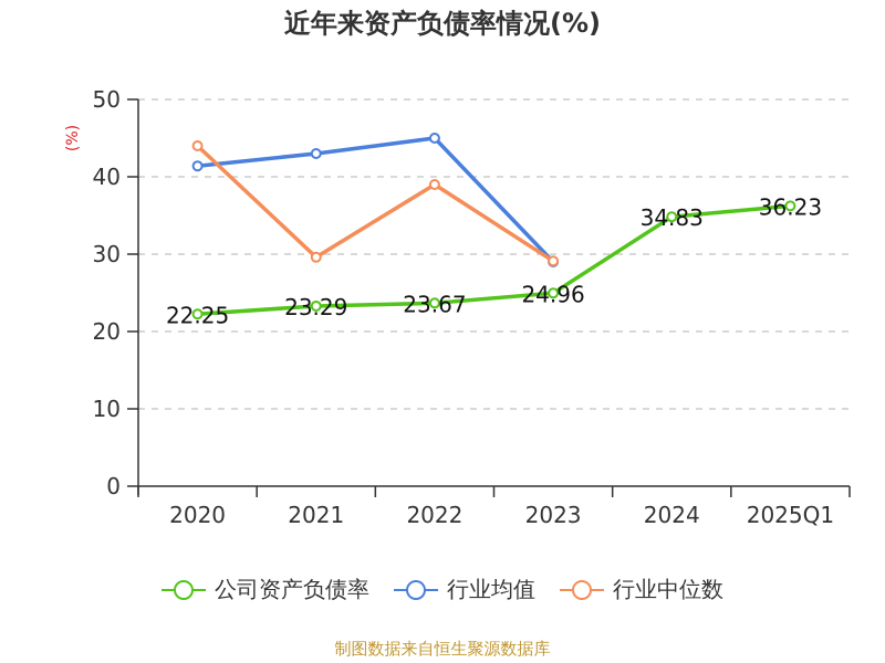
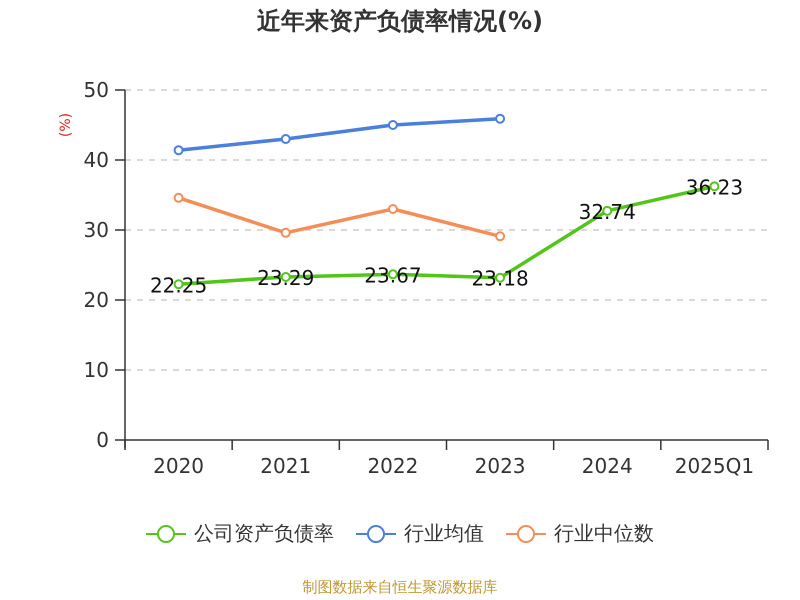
行业中位数/2020: 44 -> 35
行业中位数/2022: 39 -> 33
公司资产负债率/2023: 24.96 -> 23.18
行业均值/2023: 29 -> 46
公司资产负债率/2024: 34.83 -> 32.74
